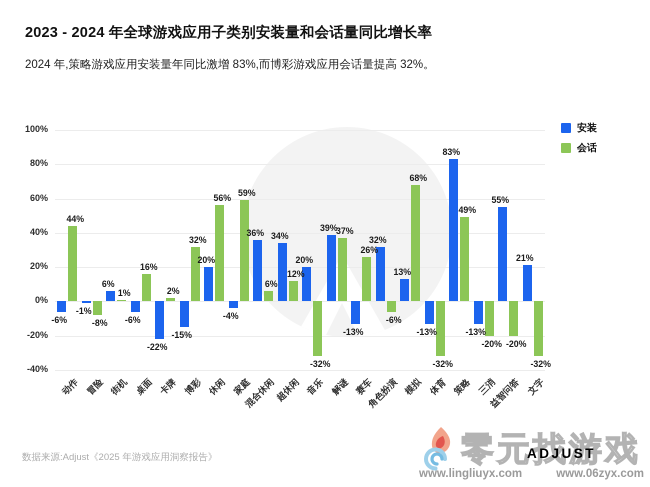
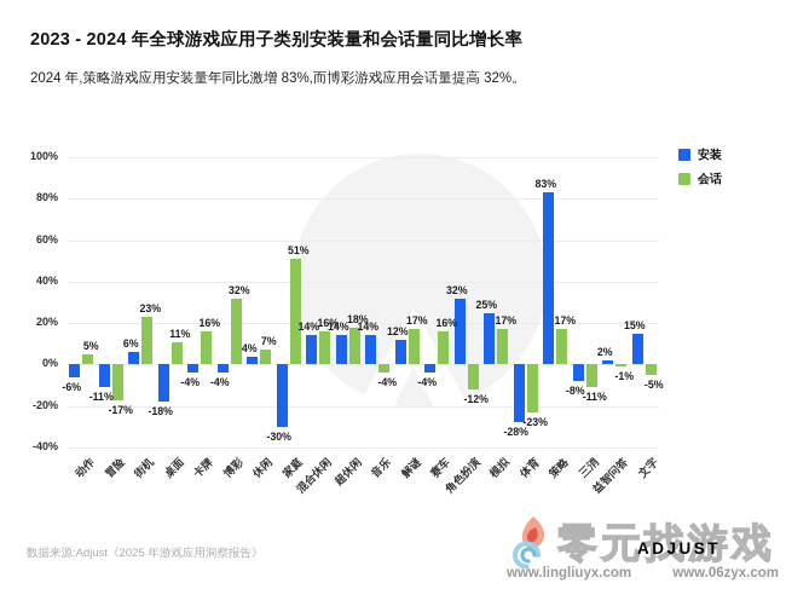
会话/动作: 44% -> 5%
安装/冒险: -1% -> -11%
会话/冒险: -8% -> -17%
会话/街机: 1% -> 23%
安装/桌面: -6% -> -18%
会话/桌面: 16% -> 11%
安装/卡牌: -22% -> -4%
会话/卡牌: 2% -> 16%
安装/博彩: -15% -> -4%
安装/休闲: 20% -> 4%
会话/休闲: 56% -> 7%
安装/家庭: -4% -> -30%
会话/家庭: 59% -> 51%
安装/混合休闲: 36% -> 14%
会话/混合休闲: 6% -> 16%
安装/超休闲: 34% -> 14%
会话/超休闲: 12% -> 18%
安装/音乐: 20% -> 14%
会话/音乐: -32% -> -4%
安装/解谜: 39% -> 12%
会话/解谜: 37% -> 17%
安装/赛车: -13% -> -4%
会话/赛车: 26% -> 16%
会话/角色扮演: -6% -> -12%
安装/模拟: 13% -> 25%
会话/模拟: 68% -> 17%
安装/体育: -13% -> -28%
会话/体育: -32% -> -23%
会话/策略: 49% -> 17%
安装/三消: -13% -> -8%
会话/三消: -20% -> -11%
安装/益智问答: 55% -> 2%
会话/益智问答: -20% -> -1%
安装/文字: 21% -> 15%
会话/文字: -32% -> -5%
